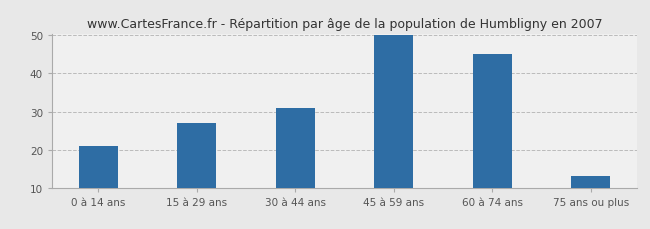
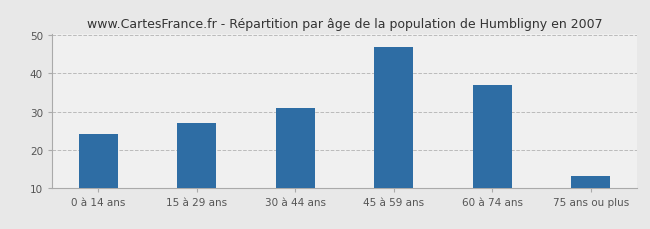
0 à 14 ans: 21 -> 24
45 à 59 ans: 50 -> 47
60 à 74 ans: 45 -> 37
